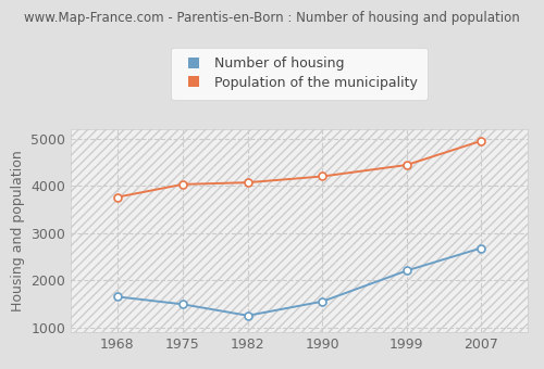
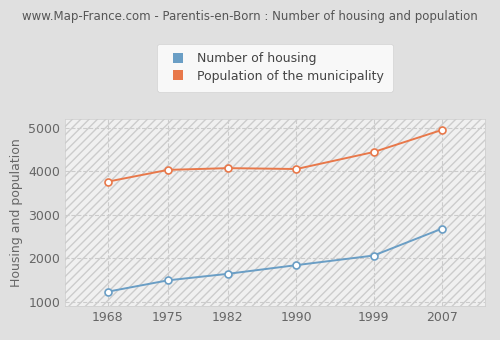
Number of housing/1968: 1650 -> 1230
Number of housing/1982: 1250 -> 1640
Number of housing/1990: 1550 -> 1840
Population of the municipality/1990: 4200 -> 4050
Number of housing/1999: 2200 -> 2060
